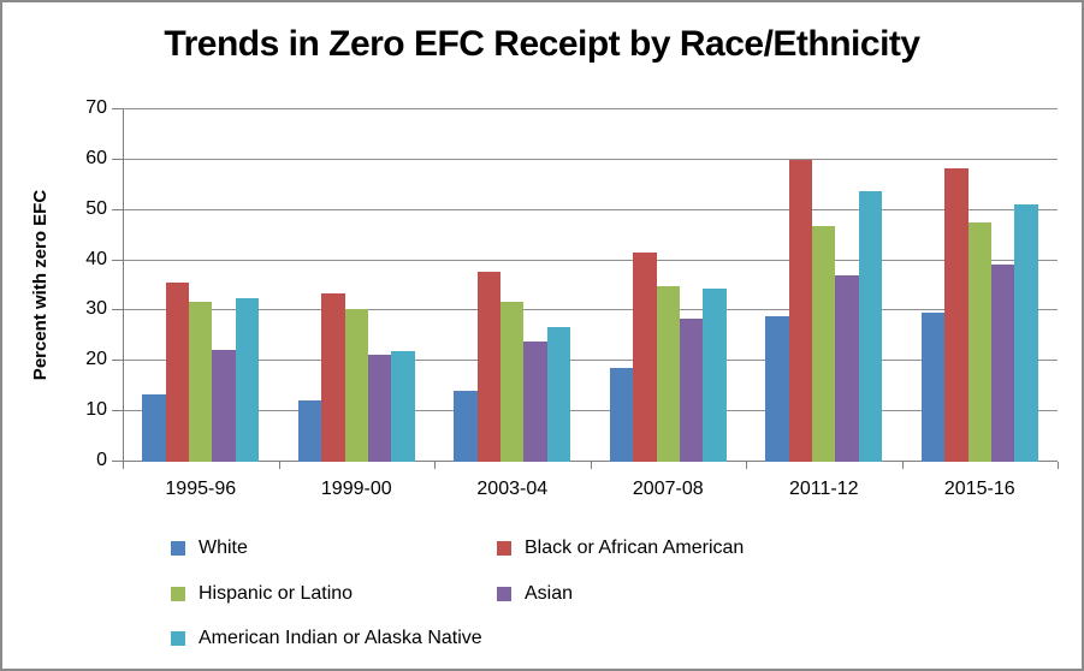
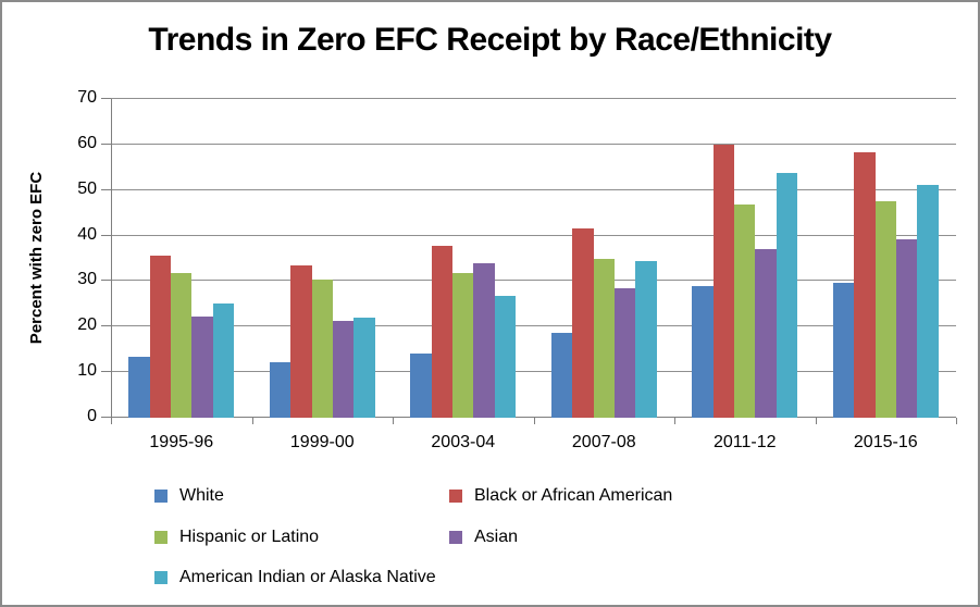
American Indian or Alaska Native/1995-96: 32 -> 25
Asian/2003-04: 24 -> 34
